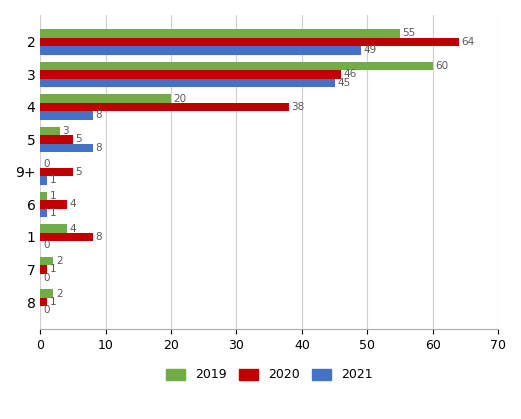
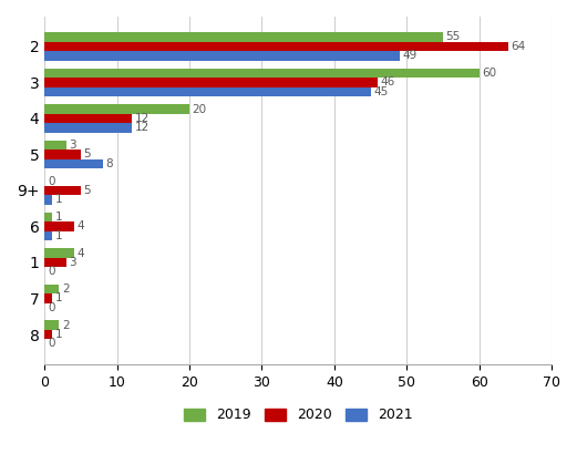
2020/4: 38 -> 12
2021/4: 8 -> 12
2020/1: 8 -> 3
